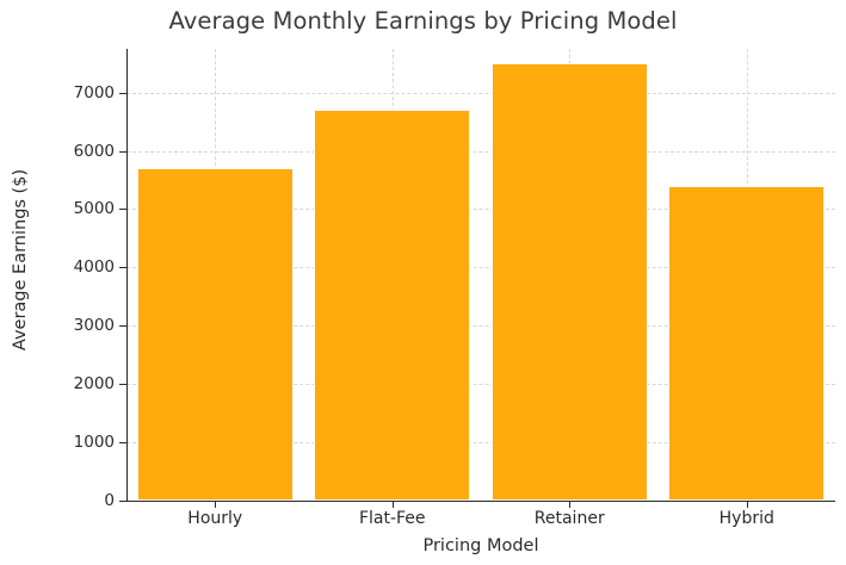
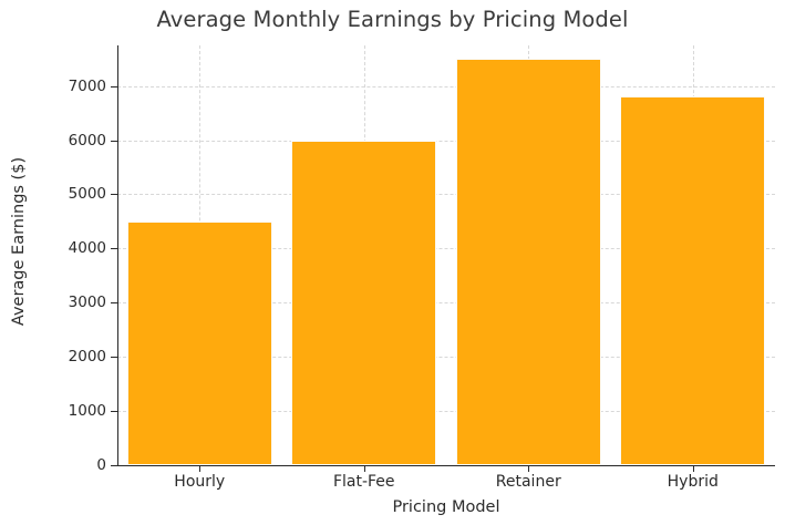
Hourly: 5700 -> 4500
Flat-Fee: 6700 -> 6000
Hybrid: 5400 -> 6800
